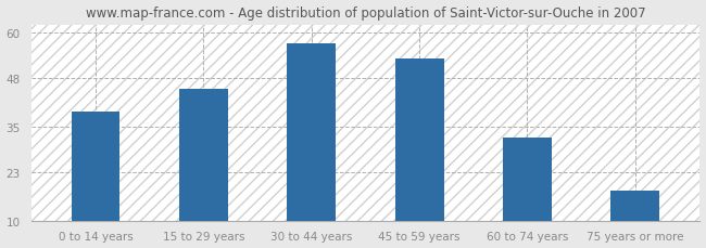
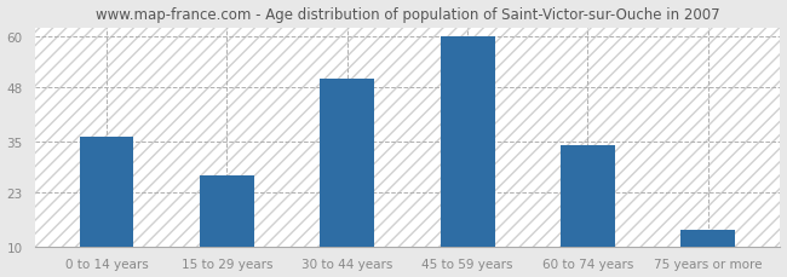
0 to 14 years: 39 -> 36
15 to 29 years: 45 -> 27
30 to 44 years: 57 -> 50
45 to 59 years: 53 -> 60
60 to 74 years: 32 -> 34
75 years or more: 18 -> 14
